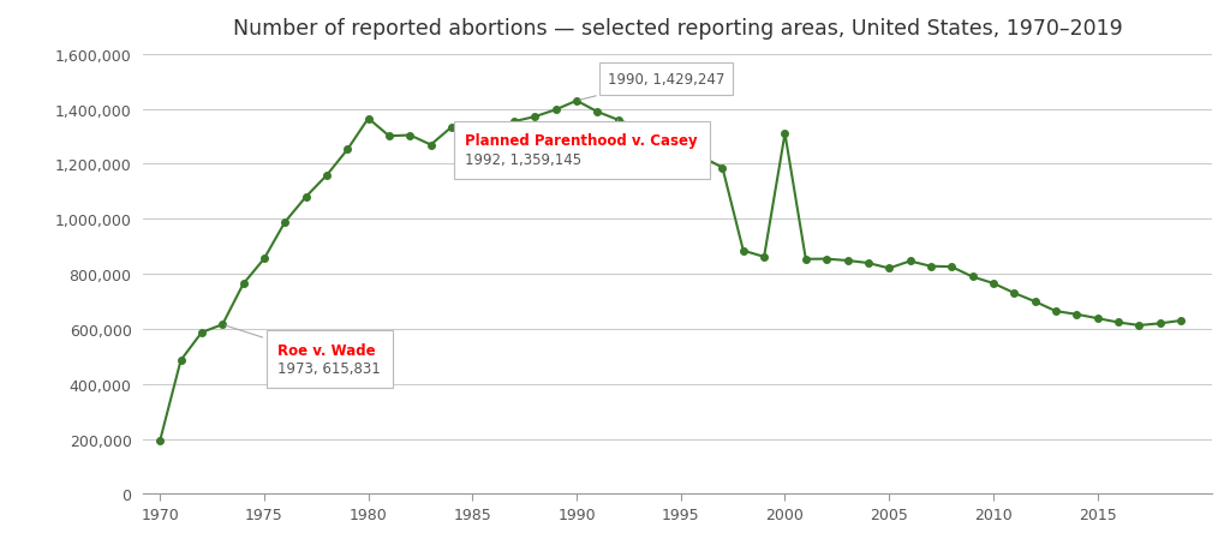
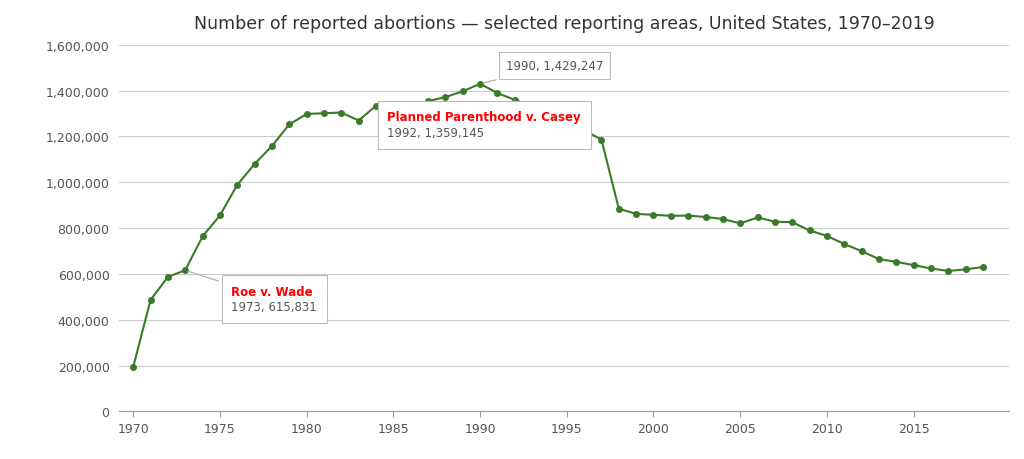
1980: 1,365,000 -> 1,298,000
2000: 1,310,000 -> 857,000
